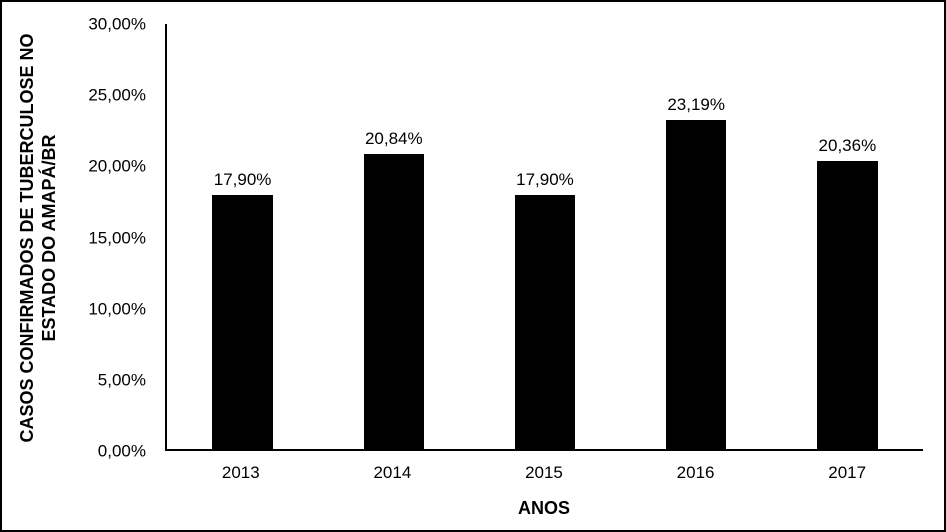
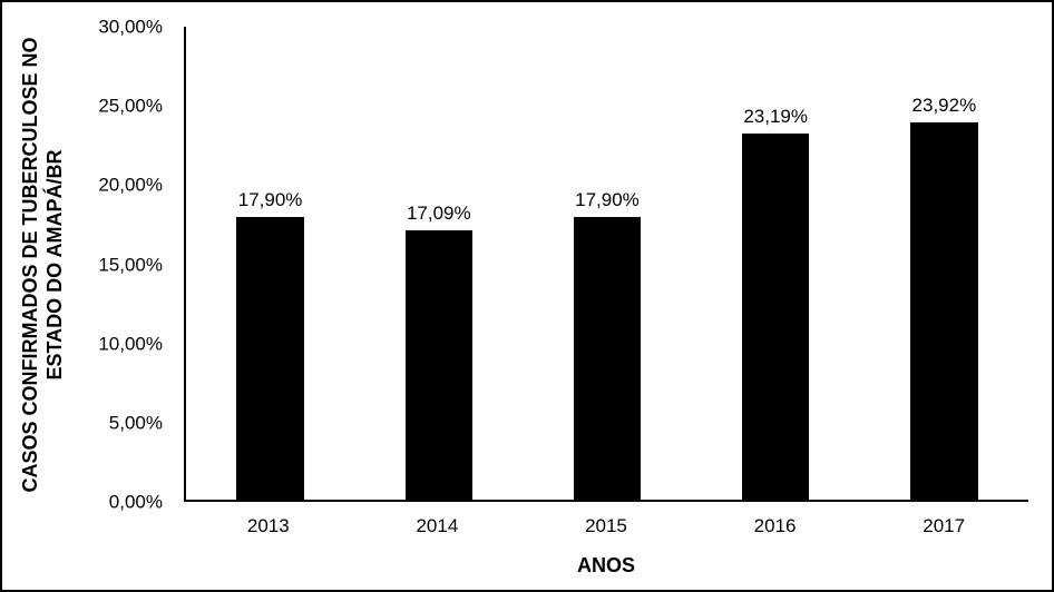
2014: 20,84% -> 17,09%
2017: 20,36% -> 23,92%
